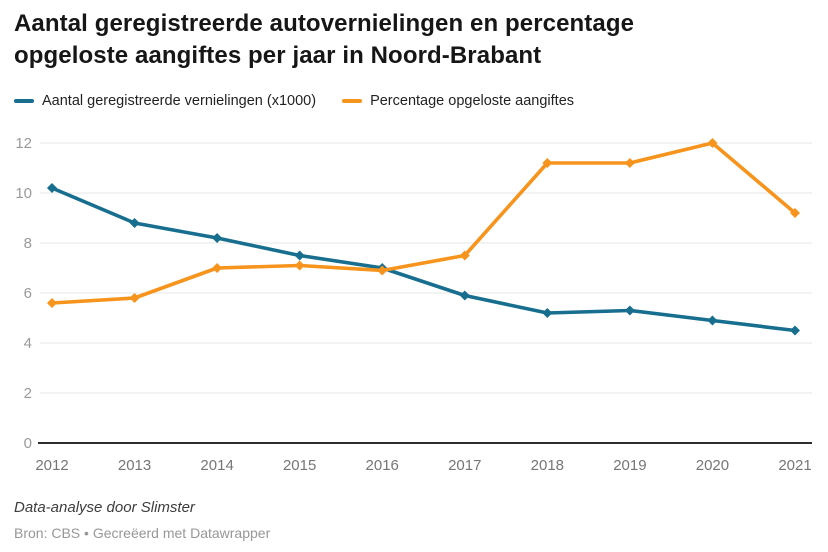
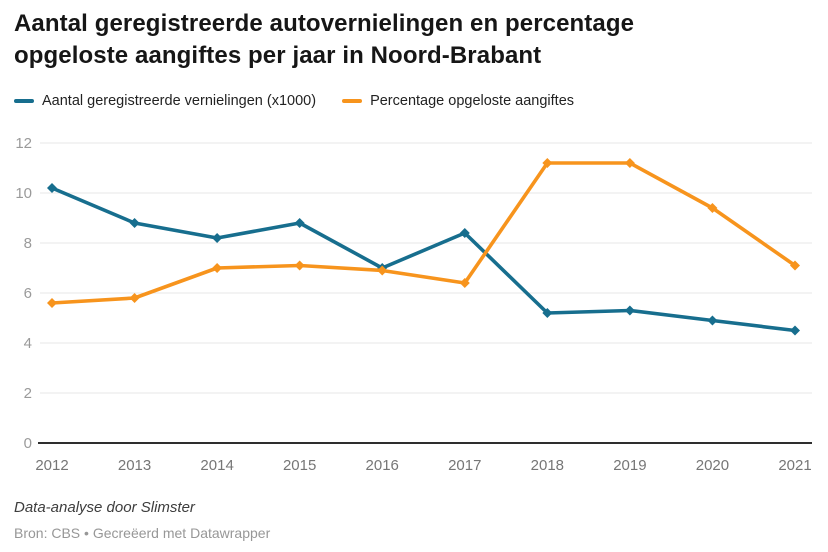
Aantal geregistreerde vernielingen (x1000)/2015: 7.5 -> 8.8
Aantal geregistreerde vernielingen (x1000)/2017: 5.9 -> 8.4
Percentage opgeloste aangiftes/2017: 7.5 -> 6.4
Percentage opgeloste aangiftes/2020: 12.0 -> 9.4
Percentage opgeloste aangiftes/2021: 9.2 -> 7.1
